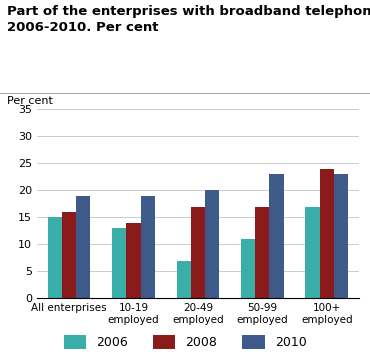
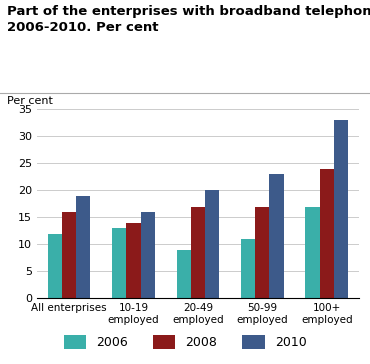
2006/All enterprises: 15 -> 12
2010/10-19 employed: 19 -> 16
2006/20-49 employed: 7 -> 9
2010/100+ employed: 23 -> 33
